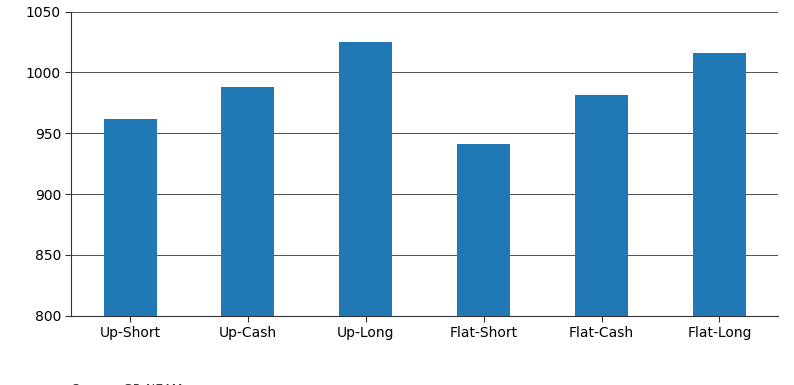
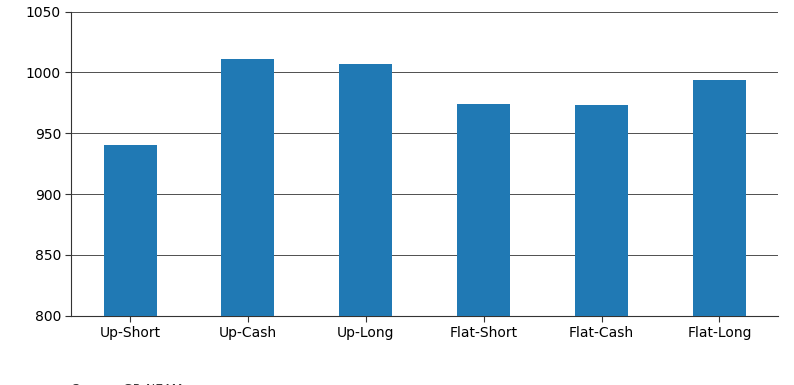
Up-Short: 962 -> 940
Up-Cash: 988 -> 1011
Up-Long: 1025 -> 1007
Flat-Short: 941 -> 974
Flat-Cash: 981 -> 973
Flat-Long: 1016 -> 994
